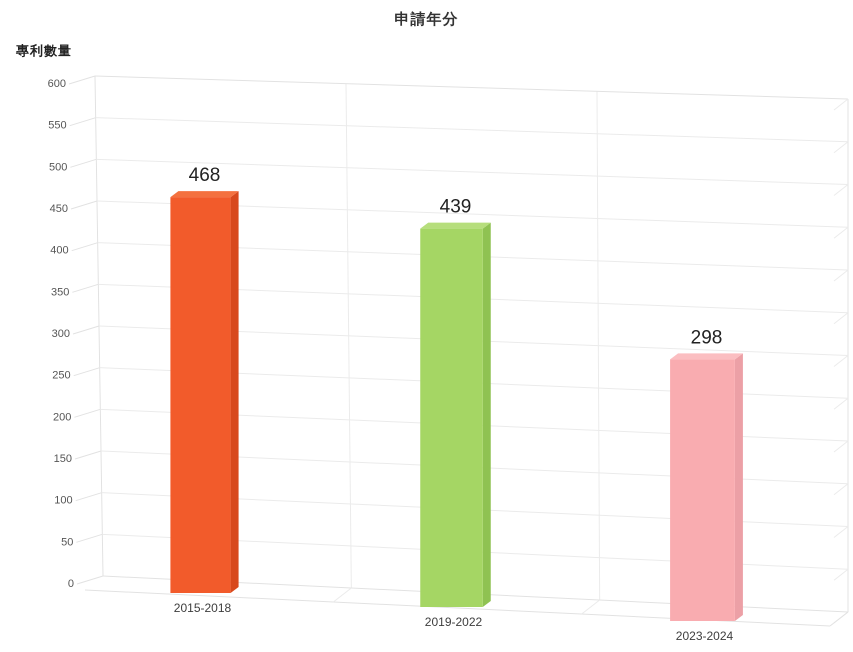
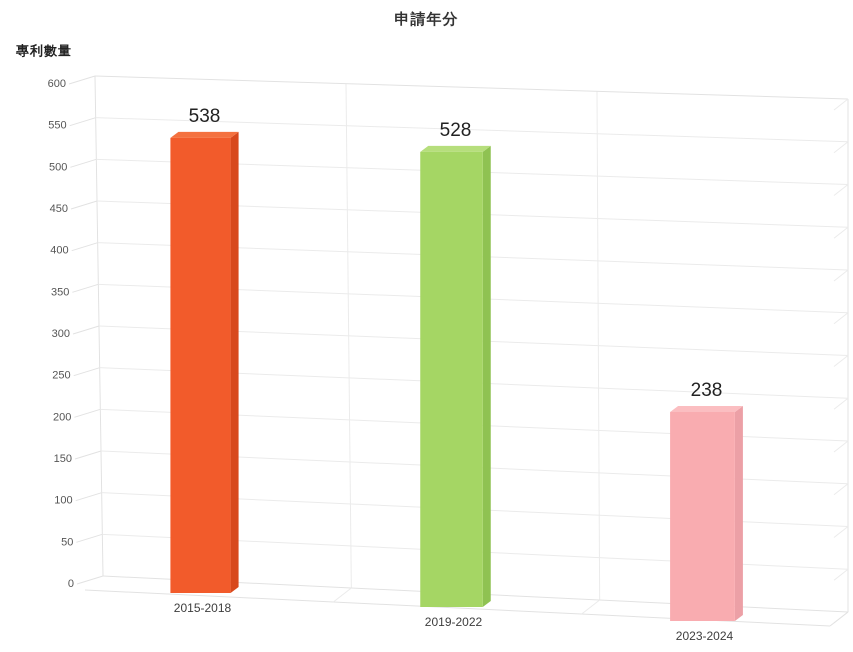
2015-2018: 468 -> 538
2019-2022: 439 -> 528
2023-2024: 298 -> 238
